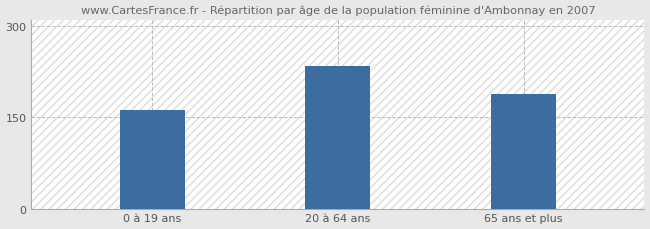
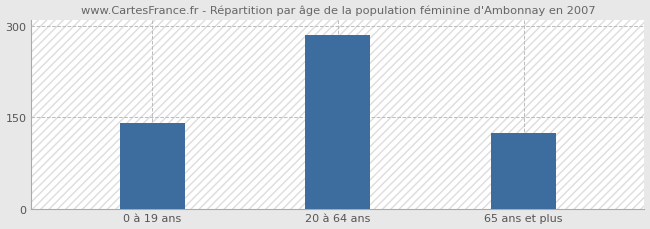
0 à 19 ans: 162 -> 140
20 à 64 ans: 234 -> 285
65 ans et plus: 188 -> 125
